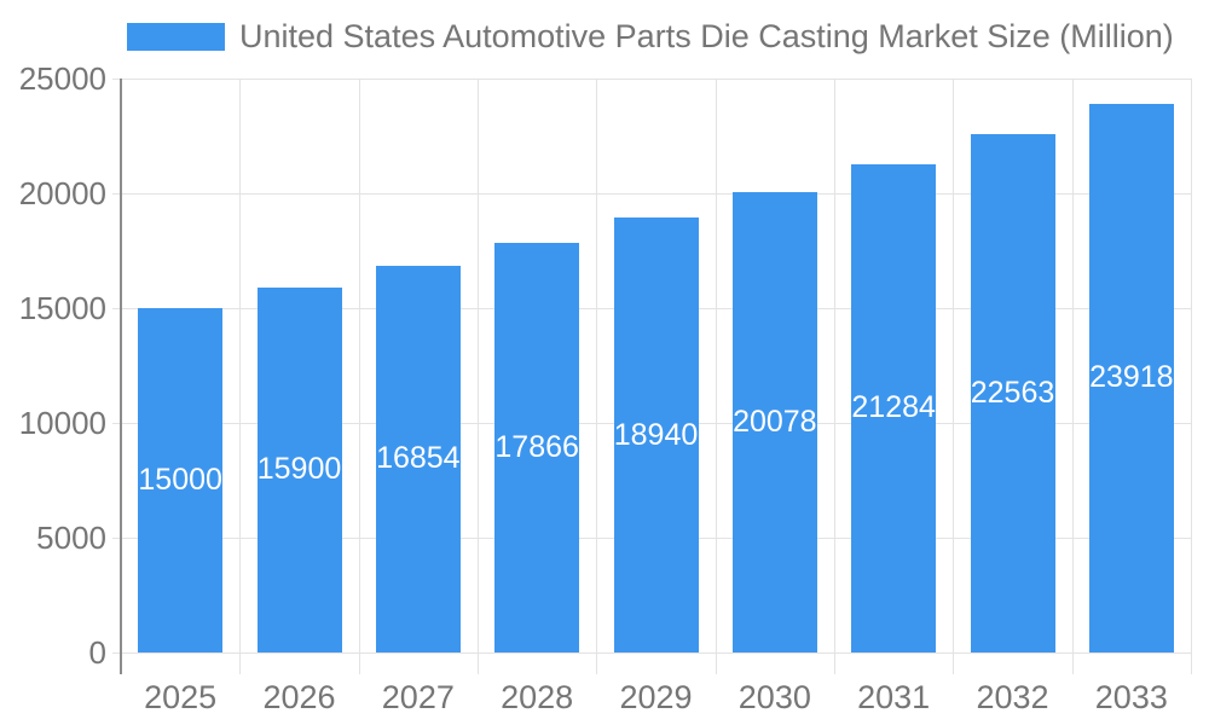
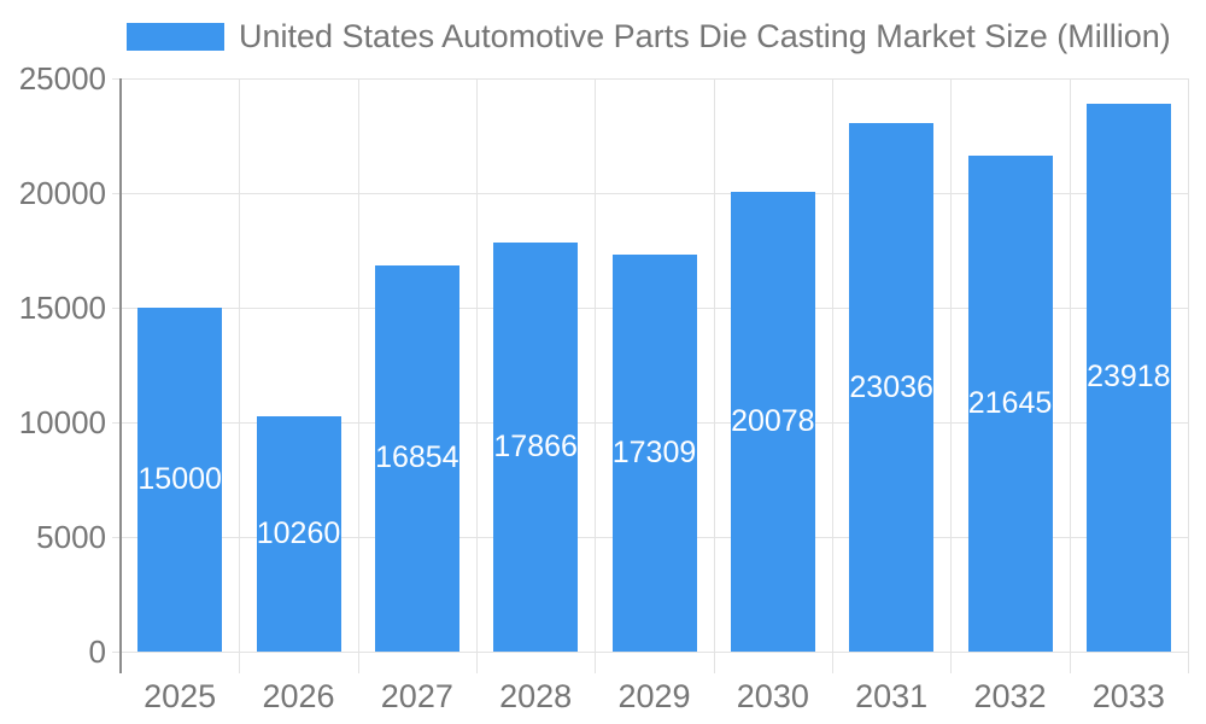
2026: 15900 -> 10260
2029: 18940 -> 17309
2031: 21284 -> 23036
2032: 22563 -> 21645
